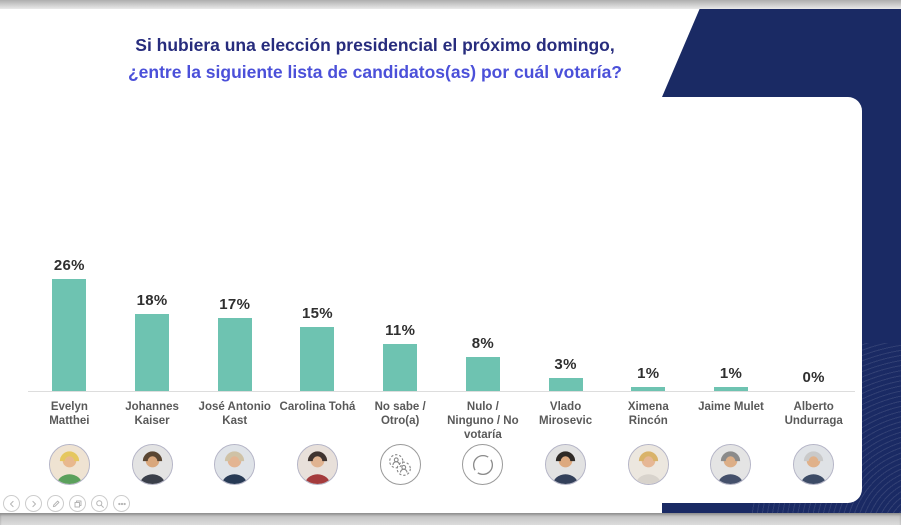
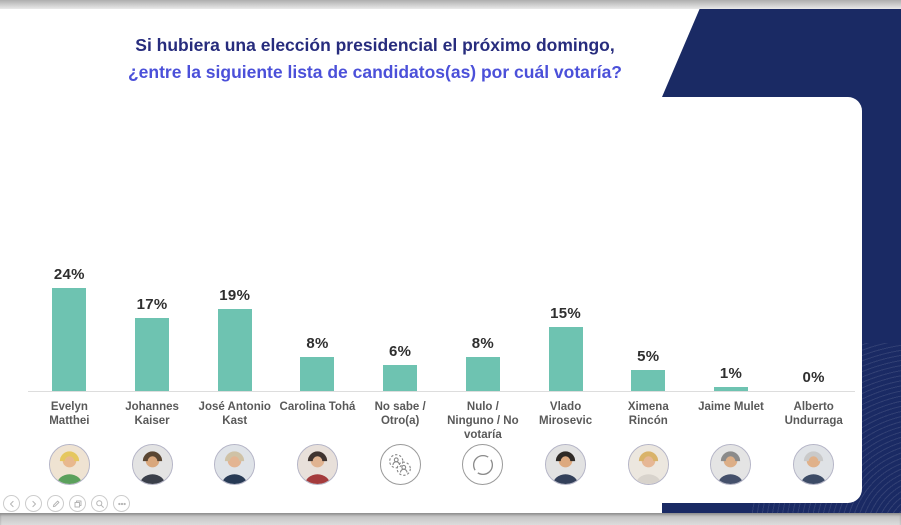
Evelyn Matthei: 26% -> 24%
Johannes Kaiser: 18% -> 17%
José Antonio Kast: 17% -> 19%
Carolina Tohá: 15% -> 8%
No sabe / Otro(a): 11% -> 6%
Vlado Mirosevic: 3% -> 15%
Ximena Rincón: 1% -> 5%
